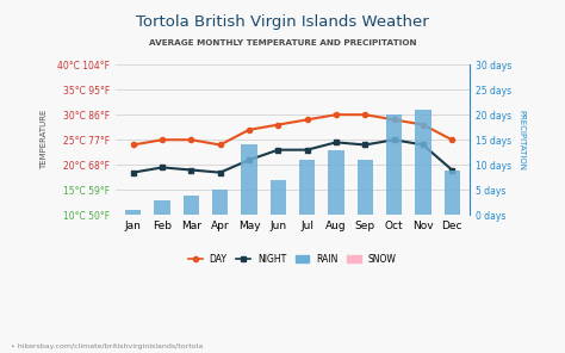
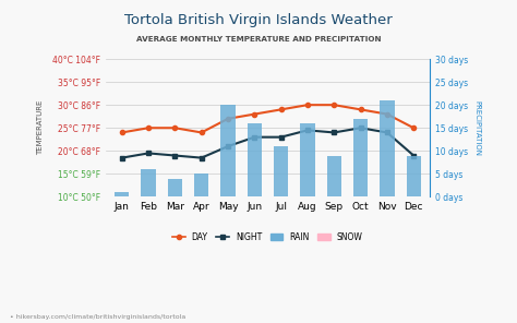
RAIN/Feb: 3 days -> 6 days
RAIN/May: 14 days -> 20 days
RAIN/Jun: 7 days -> 16 days
RAIN/Aug: 13 days -> 16 days
RAIN/Sep: 11 days -> 9 days
RAIN/Oct: 20 days -> 17 days
